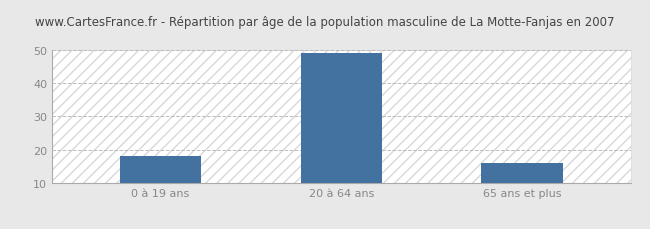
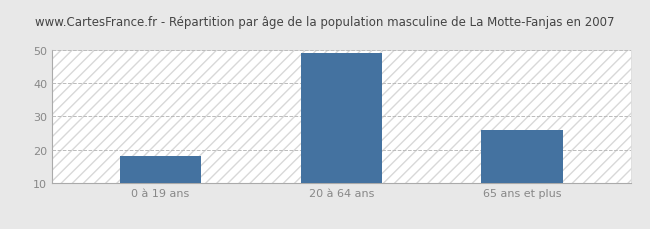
65 ans et plus: 16 -> 26
